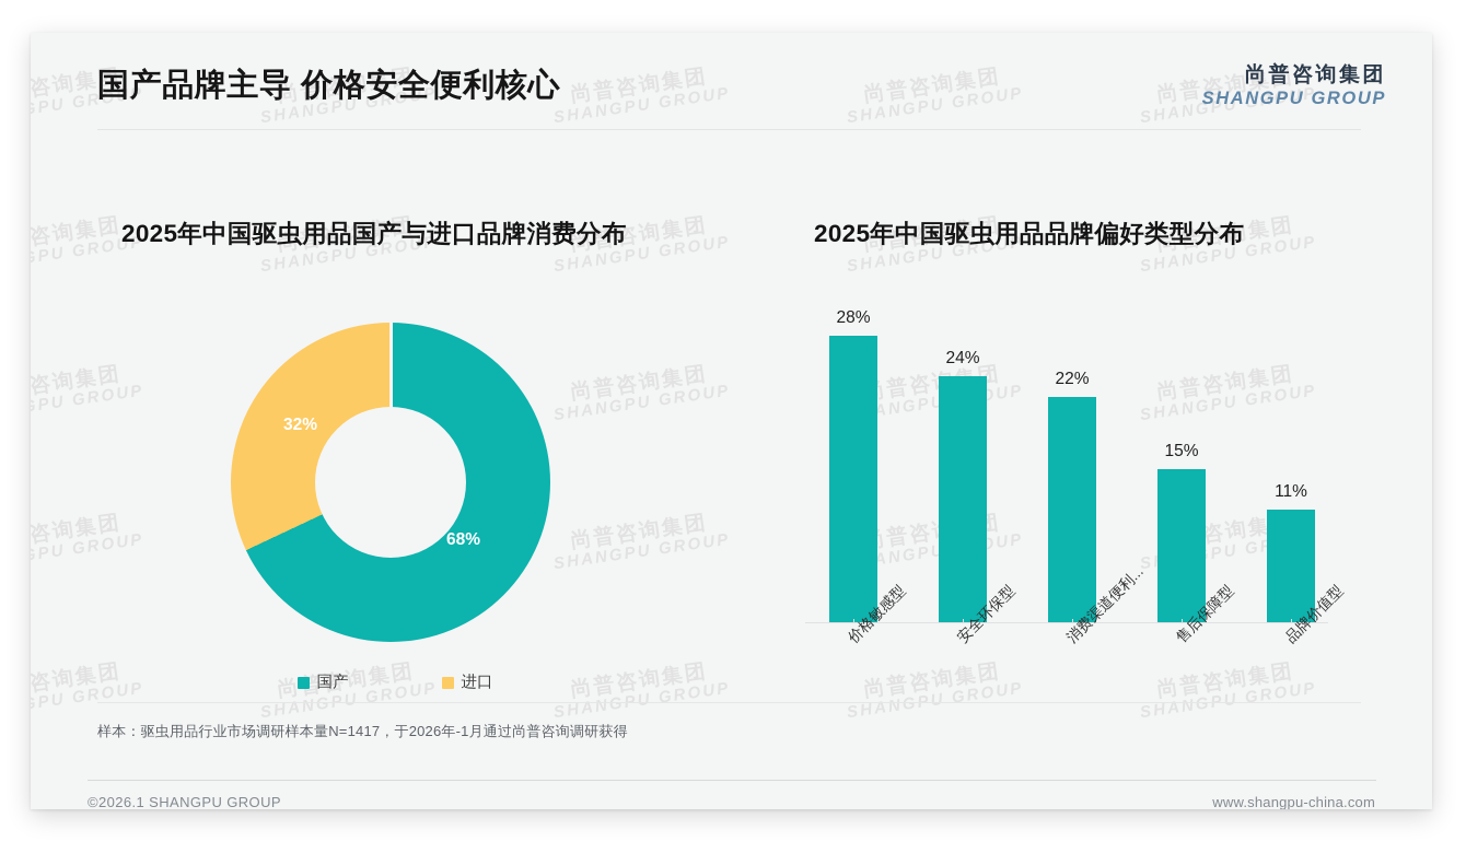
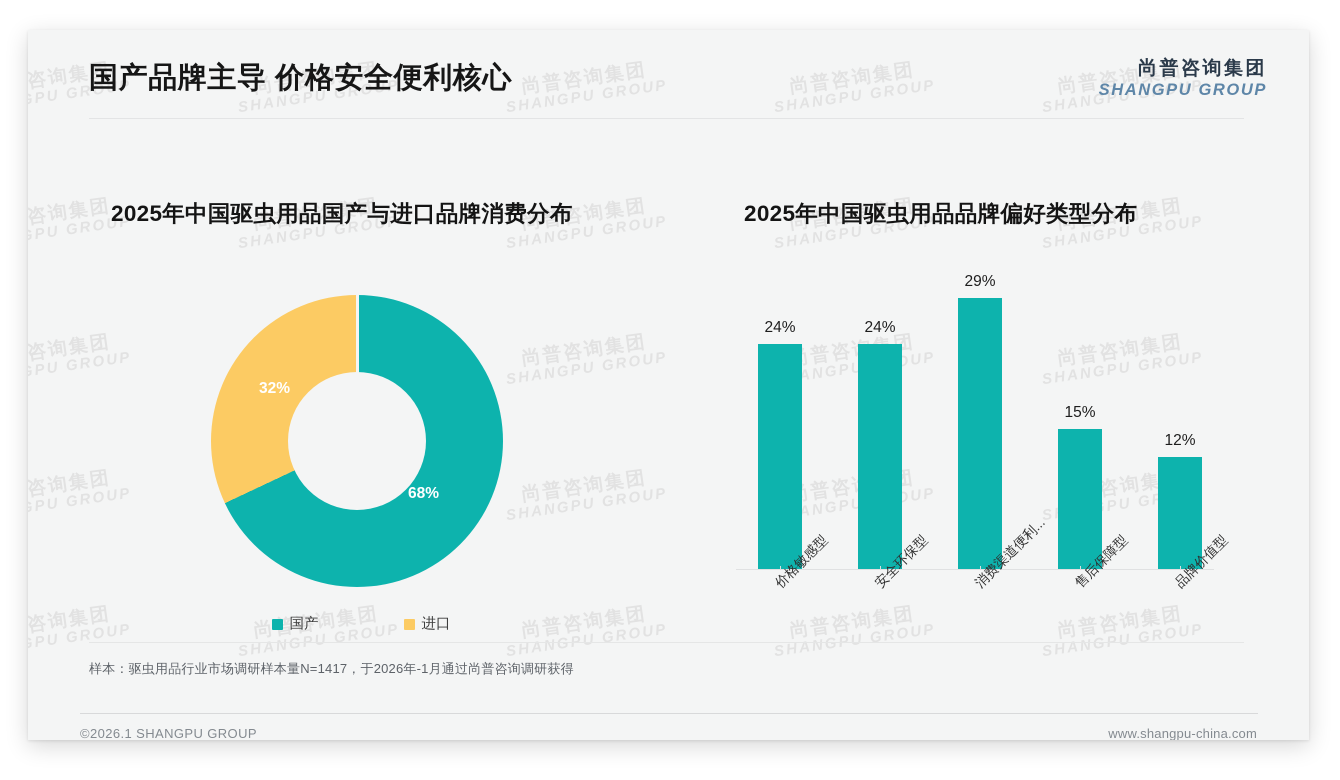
2025年中国驱虫用品品牌偏好类型分布/价格敏感型: 28% -> 24%
2025年中国驱虫用品品牌偏好类型分布/消费渠道便利...: 22% -> 29%
2025年中国驱虫用品品牌偏好类型分布/品牌价值型: 11% -> 12%
